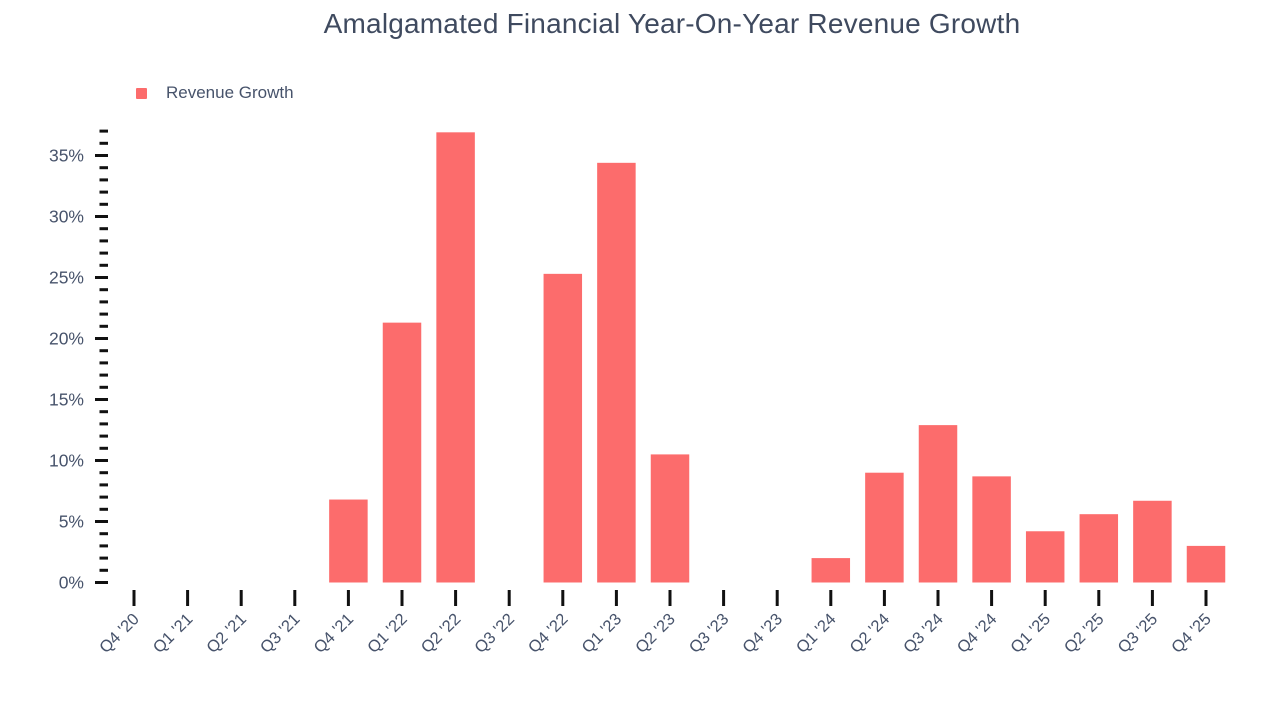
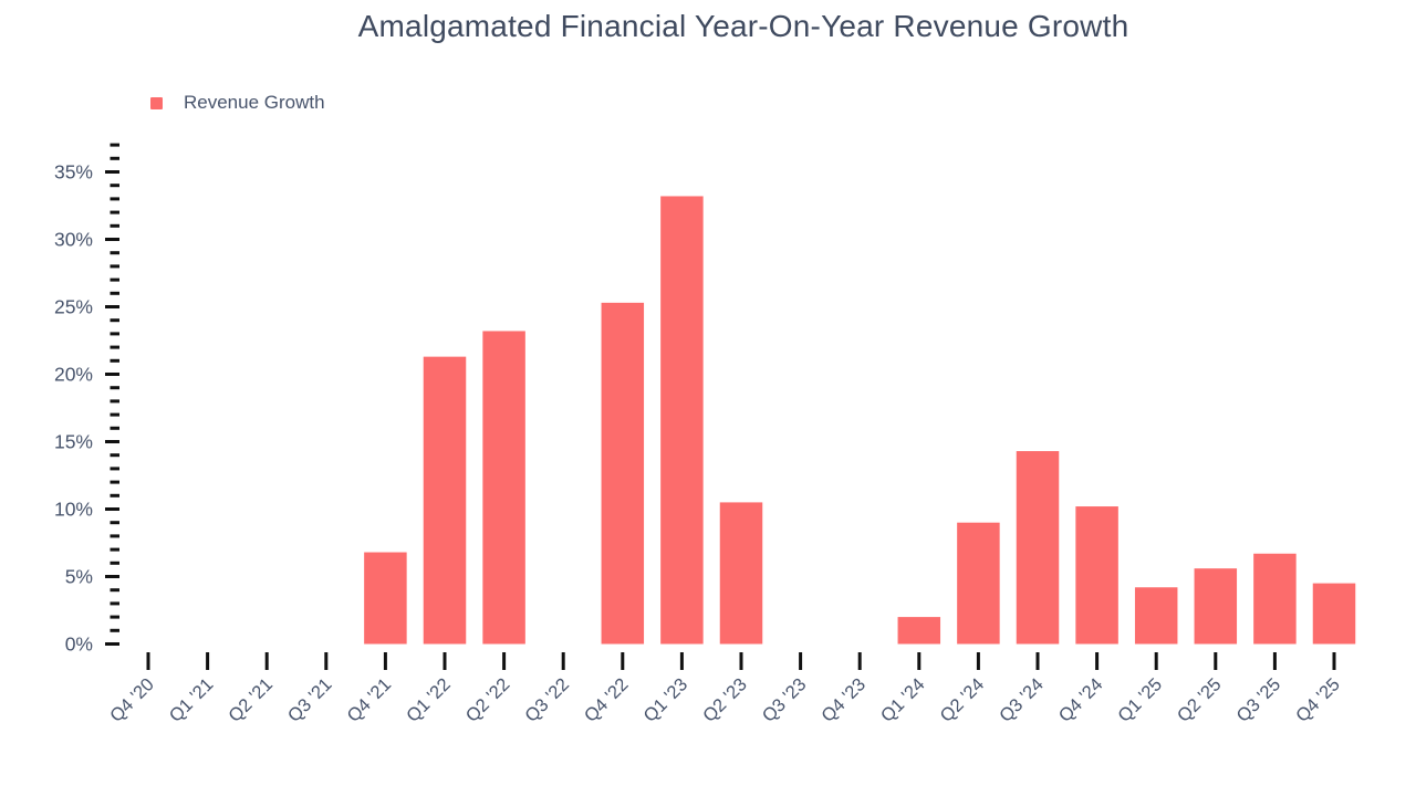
Q2 '22: 36.9% -> 23.2%
Q1 '23: 34.4% -> 33.2%
Q3 '24: 12.9% -> 14.3%
Q4 '24: 8.7% -> 10.2%
Q4 '25: 3.0% -> 4.5%
